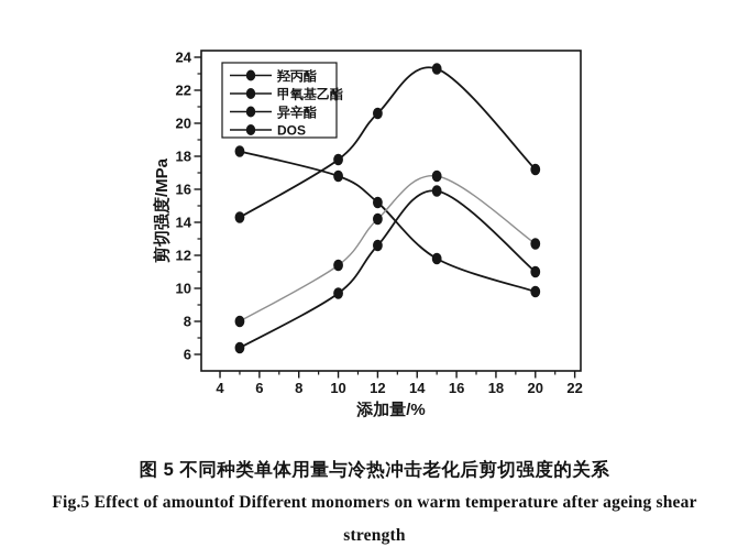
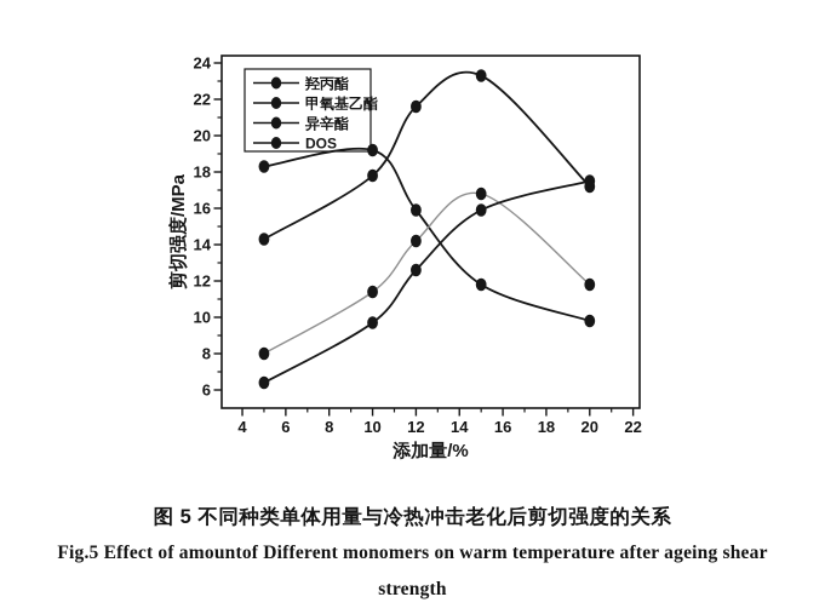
甲氧基乙酯/10: 16.8 -> 19.2
羟丙酯/12: 20.6 -> 21.6
甲氧基乙酯/12: 15.2 -> 15.9
异辛酯/20: 12.7 -> 11.8
DOS/20: 11.0 -> 17.5
